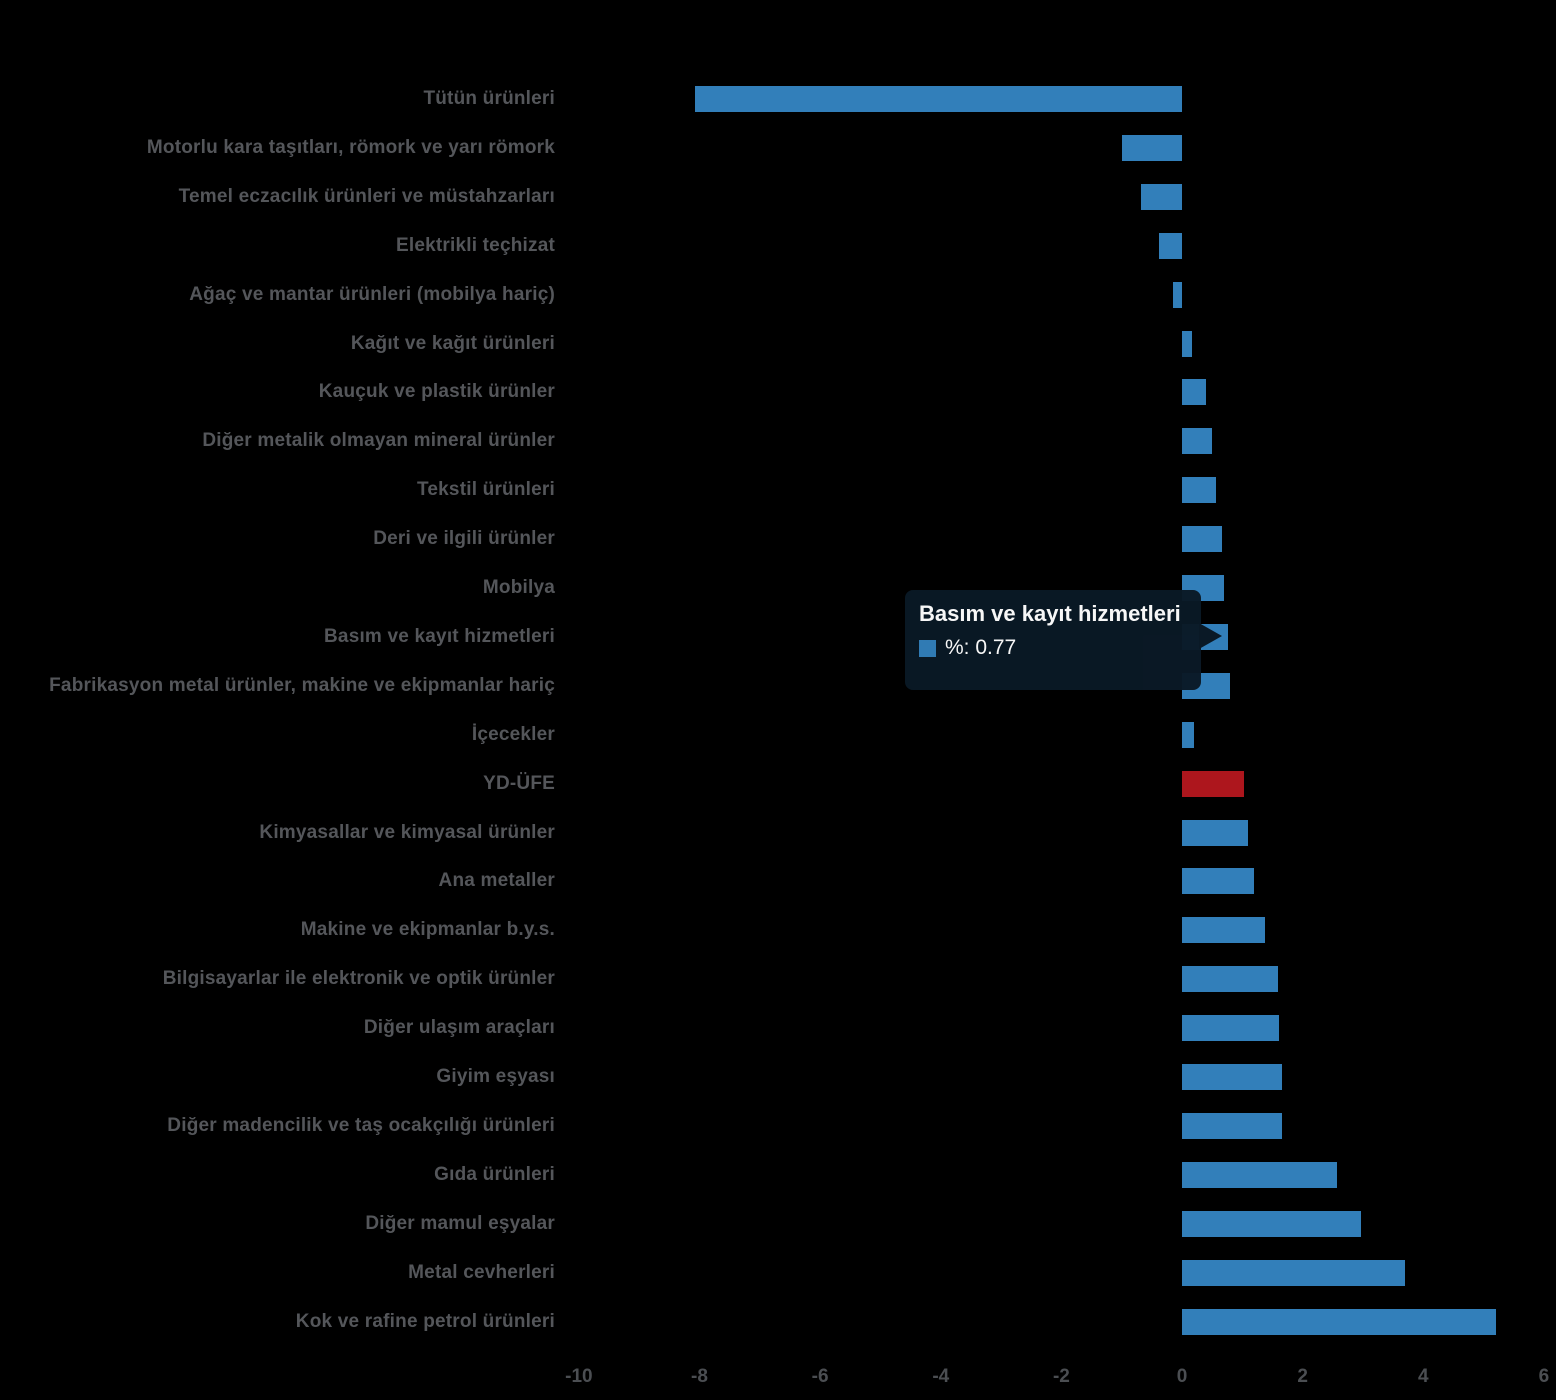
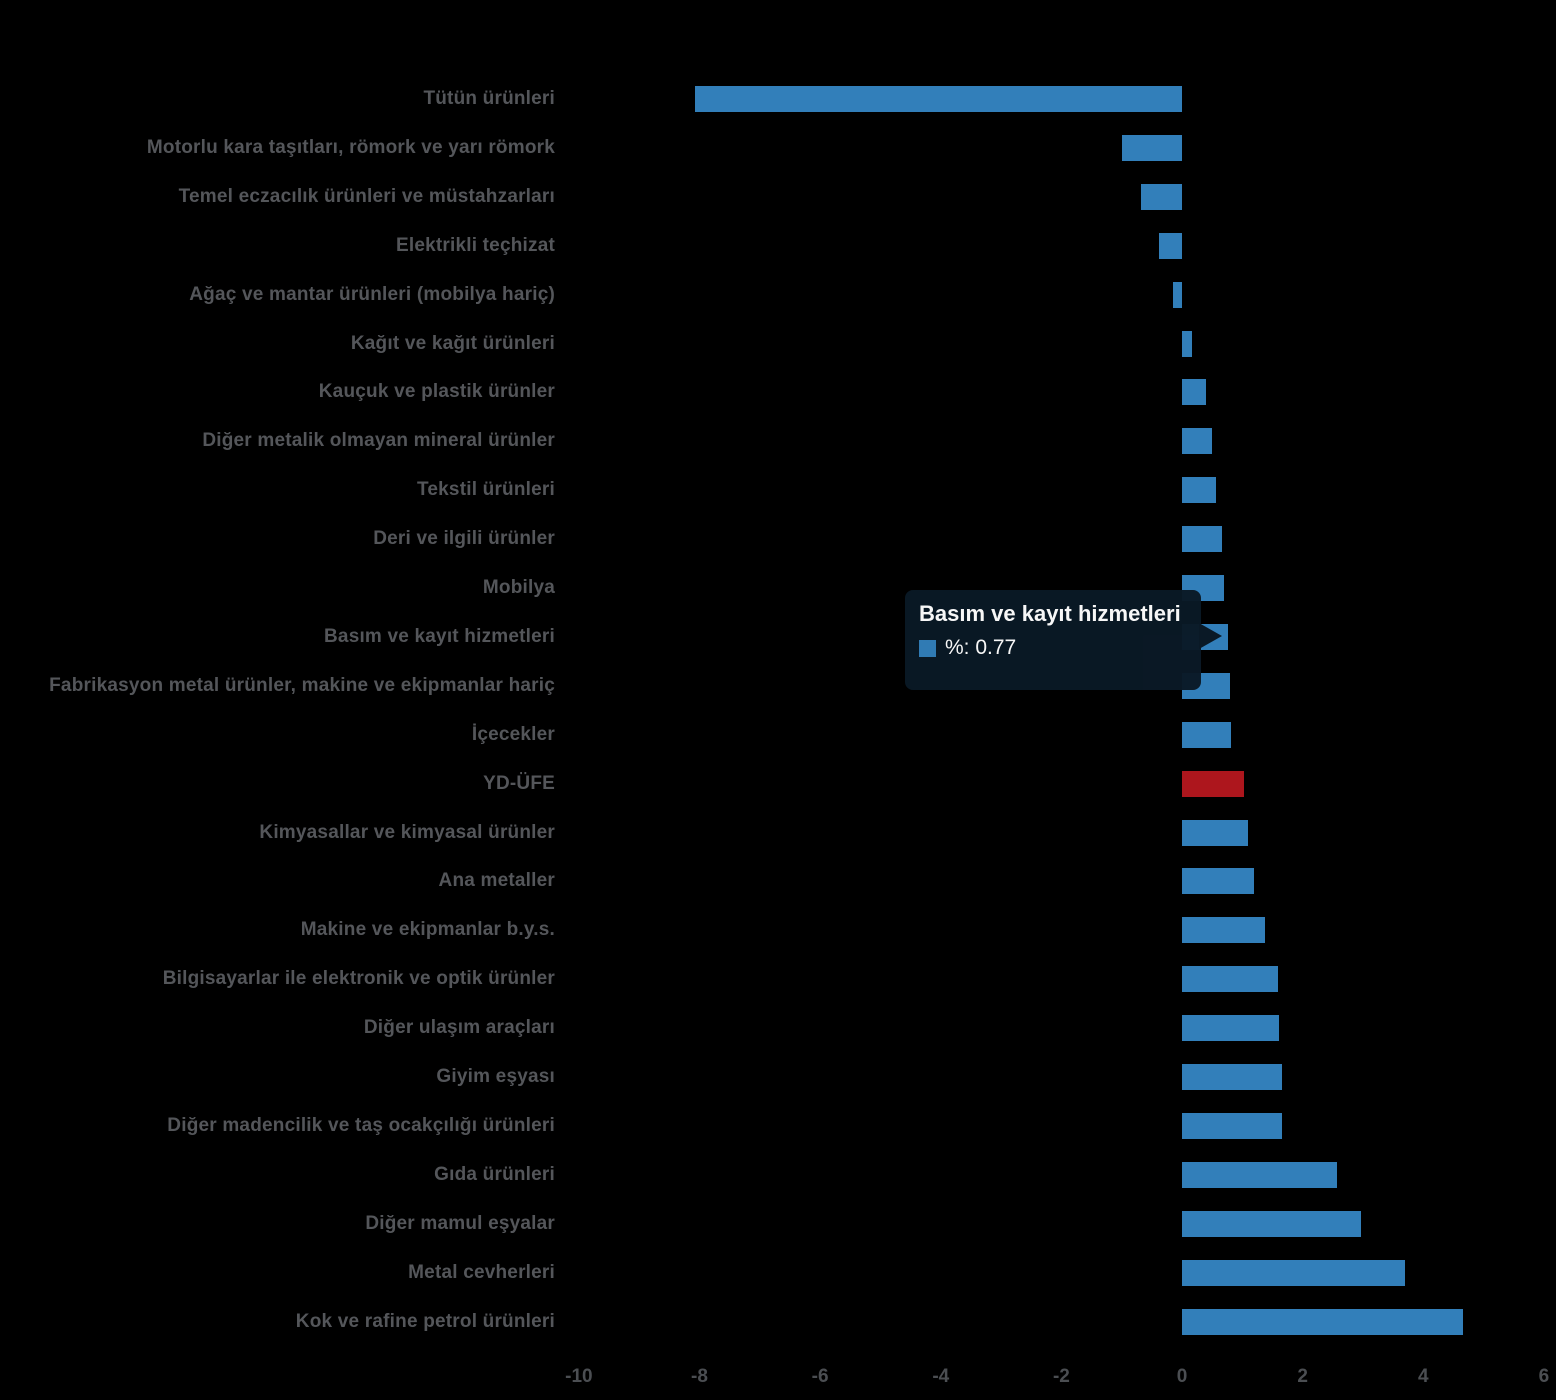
İçecekler: 0.2 -> 0.8
Kok ve rafine petrol ürünleri: 5.2 -> 4.7
